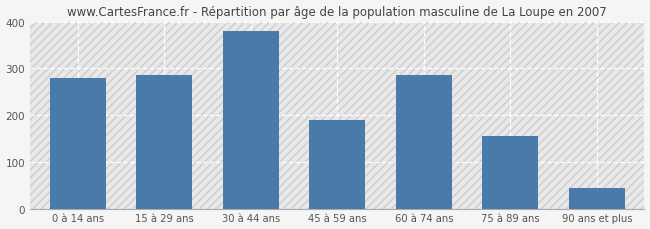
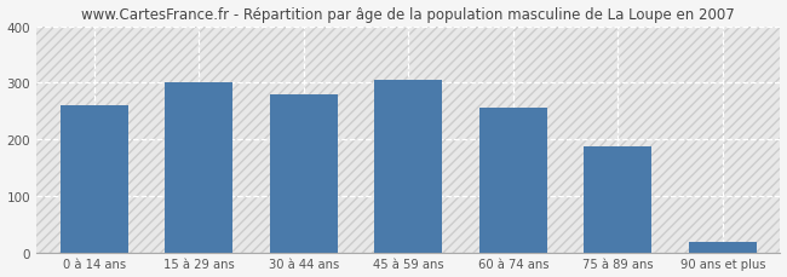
0 à 14 ans: 280 -> 260
15 à 29 ans: 285 -> 300
30 à 44 ans: 380 -> 280
45 à 59 ans: 190 -> 305
60 à 74 ans: 285 -> 255
75 à 89 ans: 155 -> 188
90 ans et plus: 45 -> 18
